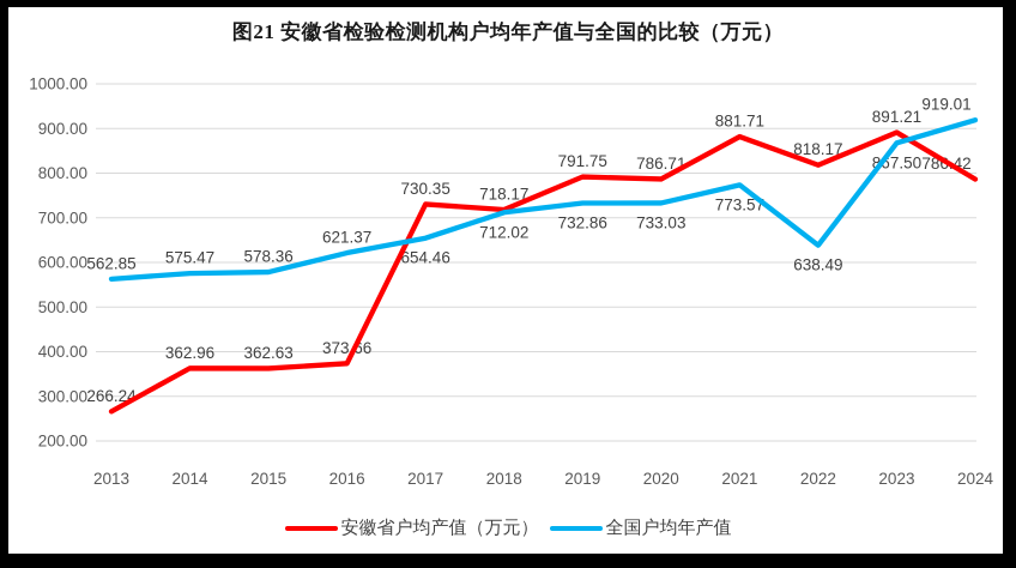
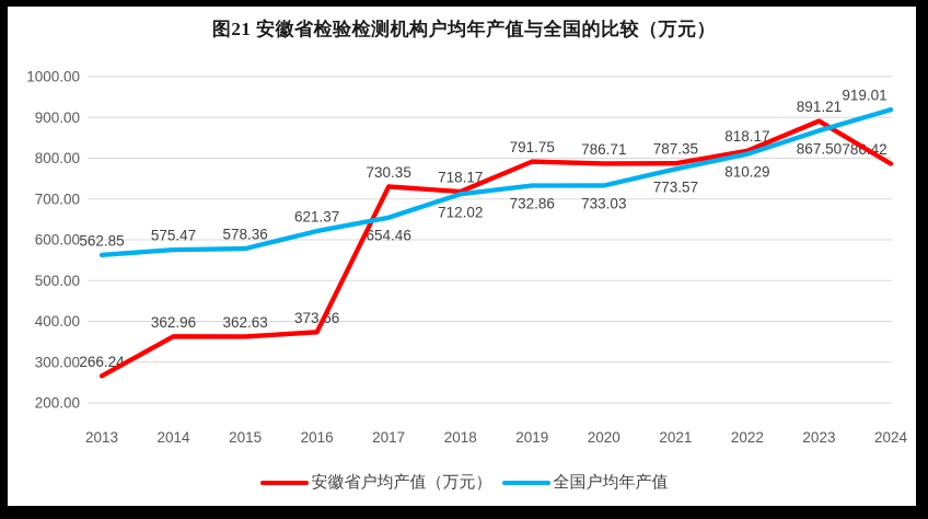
安徽省户均产值（万元）/2021: 881.71 -> 787.35
全国户均年产值/2022: 638.49 -> 810.29
